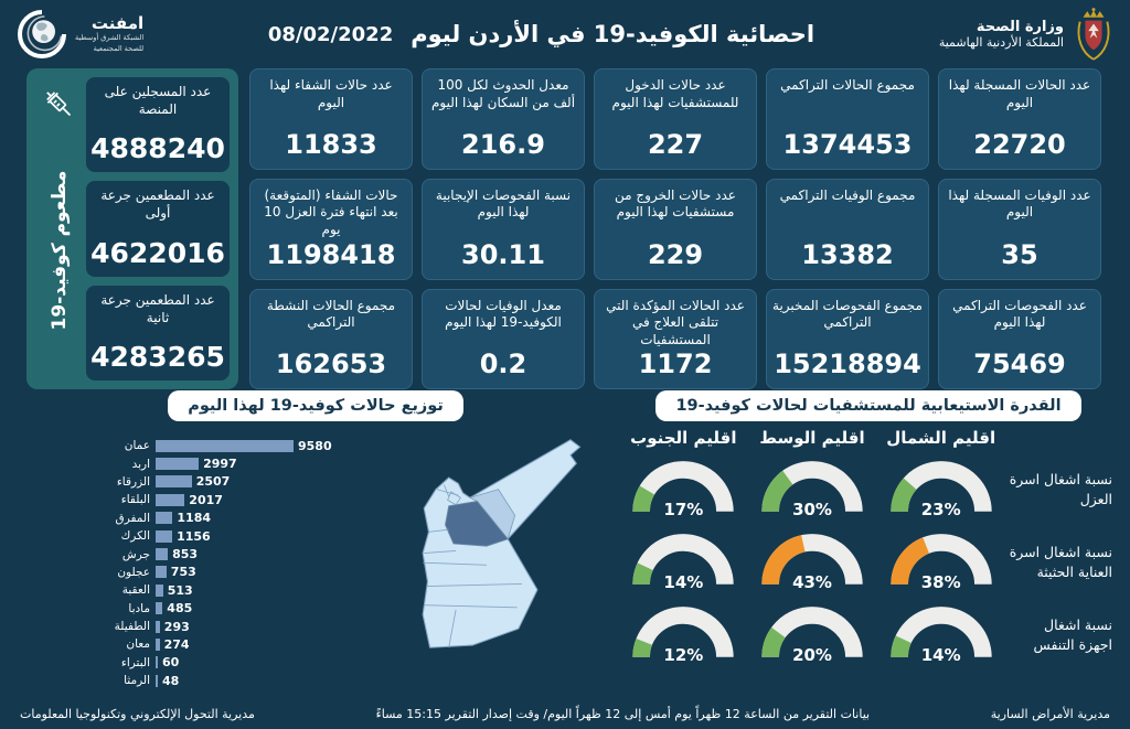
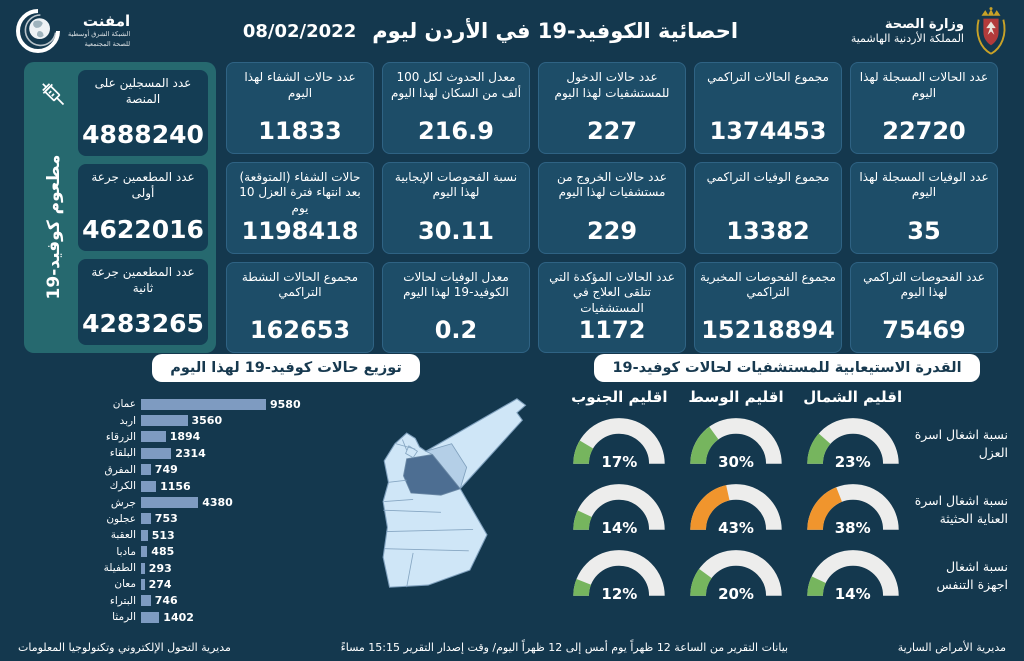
توزيع حالات كوفيد-19 لهذا اليوم/اربد: 2997 -> 3560
توزيع حالات كوفيد-19 لهذا اليوم/الزرقاء: 2507 -> 1894
توزيع حالات كوفيد-19 لهذا اليوم/البلقاء: 2017 -> 2314
توزيع حالات كوفيد-19 لهذا اليوم/المفرق: 1184 -> 749
توزيع حالات كوفيد-19 لهذا اليوم/جرش: 853 -> 4380
توزيع حالات كوفيد-19 لهذا اليوم/البتراء: 60 -> 746
توزيع حالات كوفيد-19 لهذا اليوم/الرمثا: 48 -> 1402
